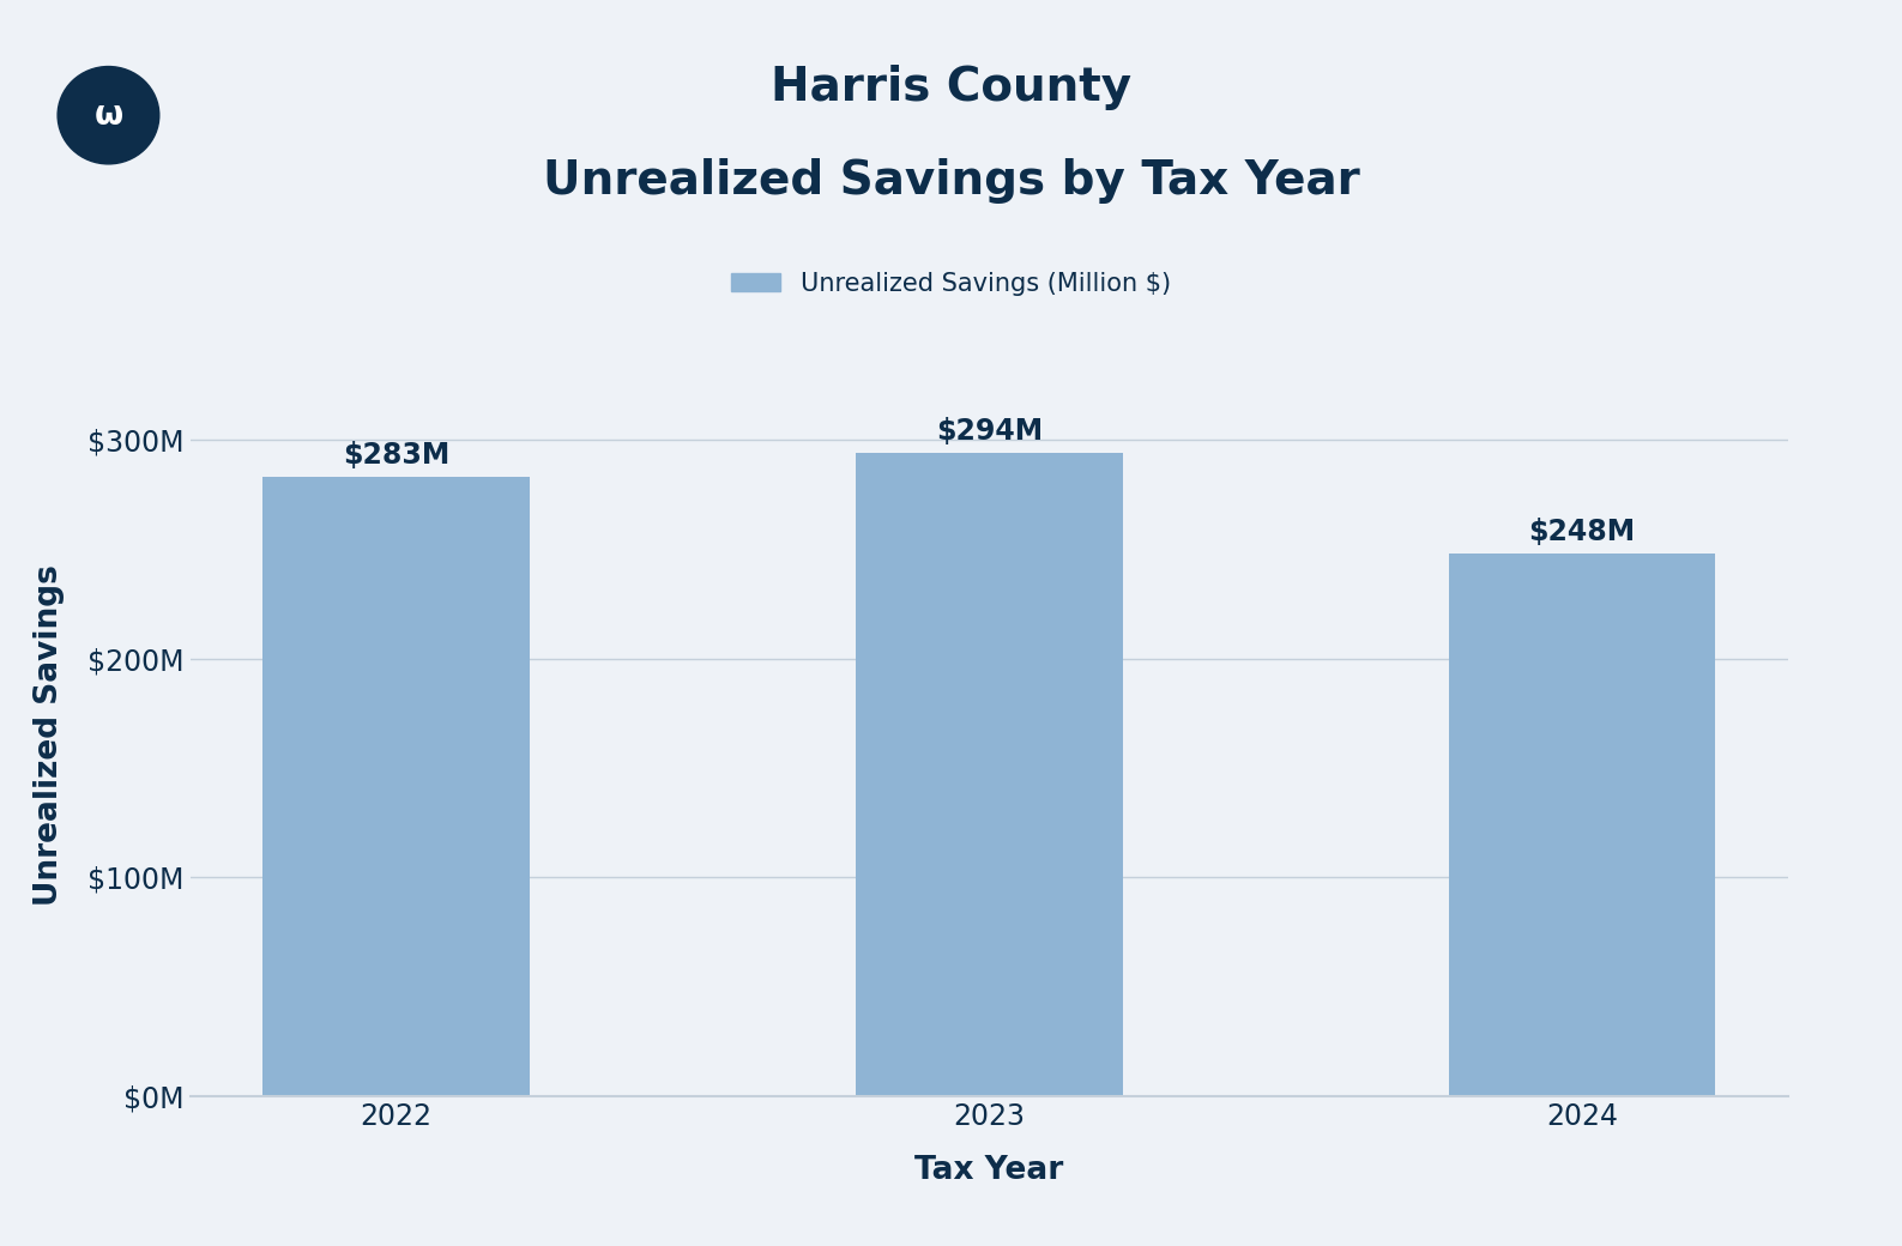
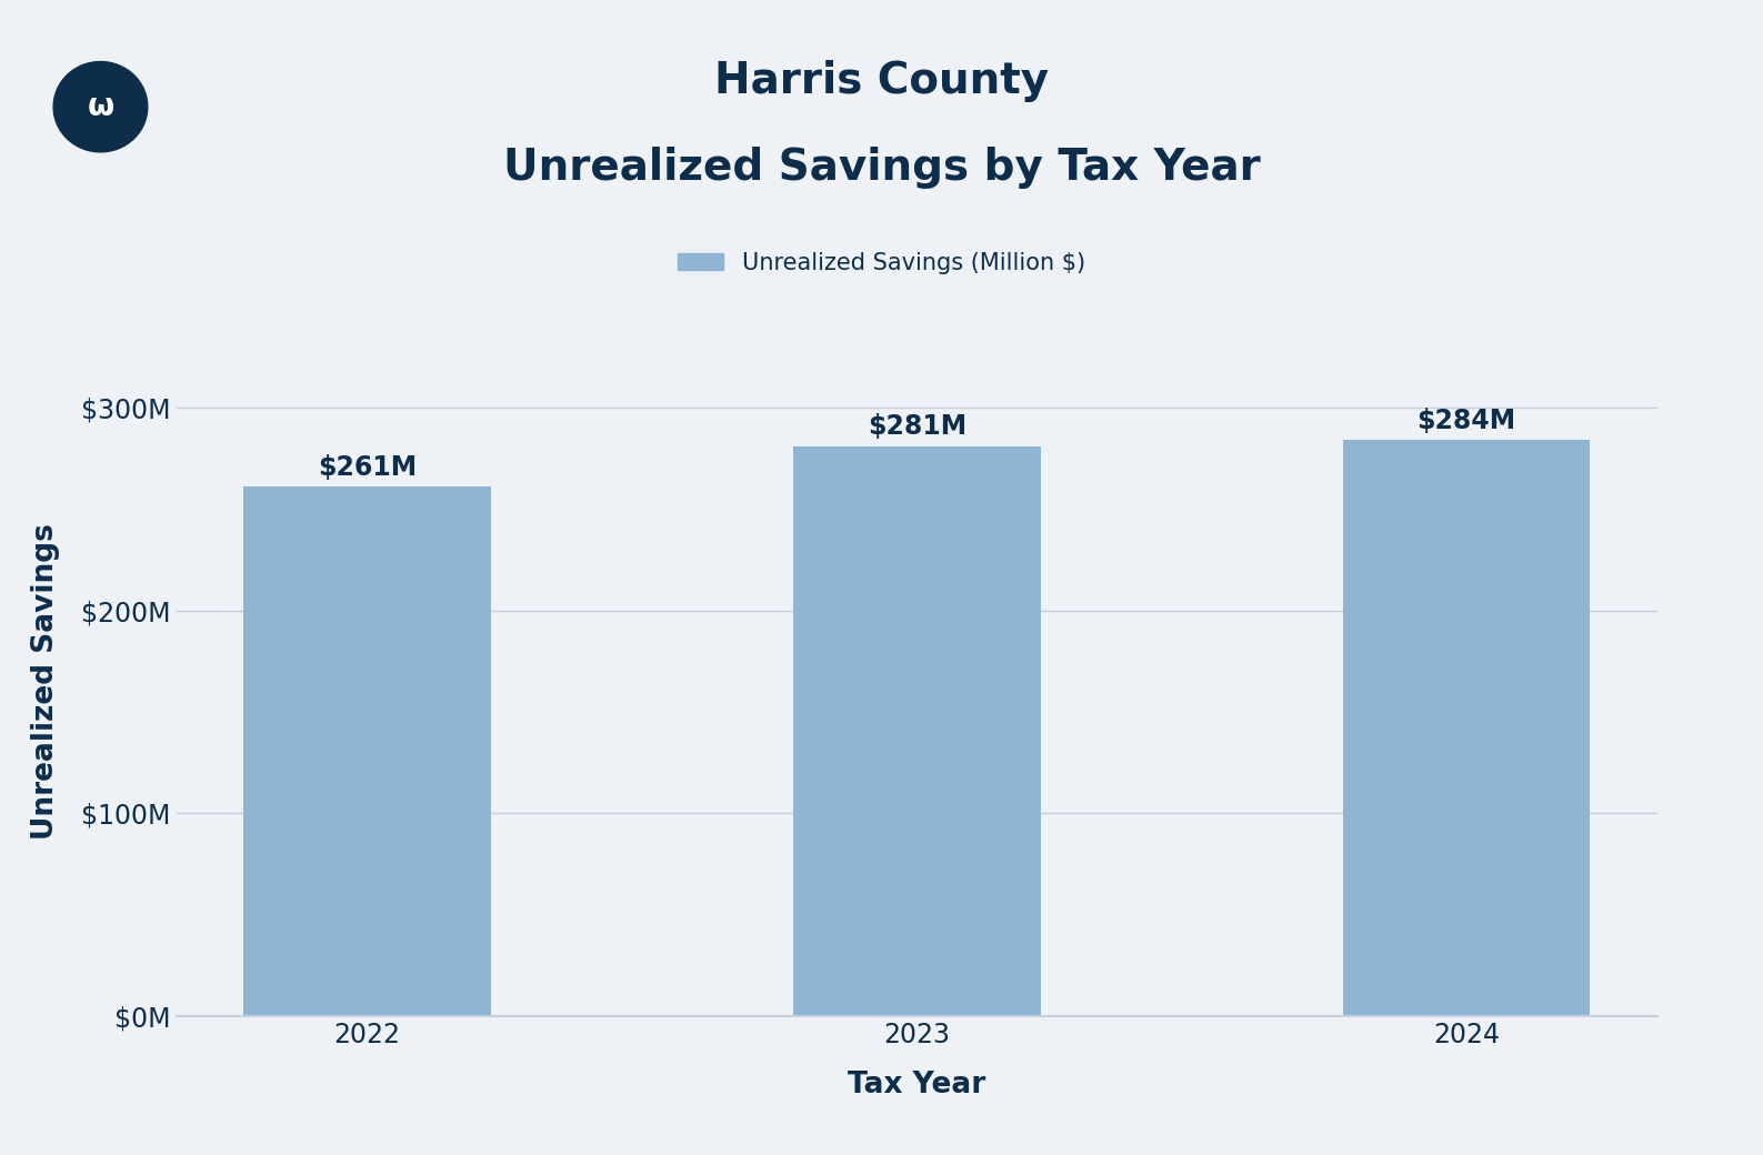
2022: $283M -> $261M
2023: $294M -> $281M
2024: $248M -> $284M
